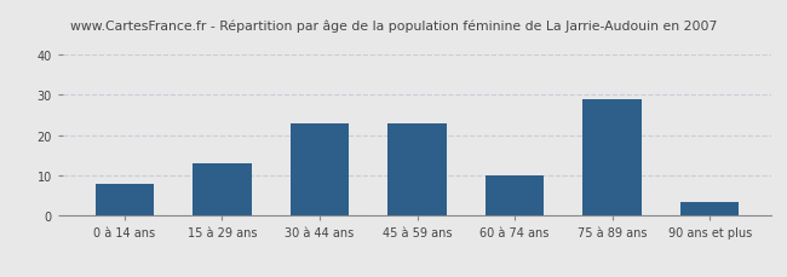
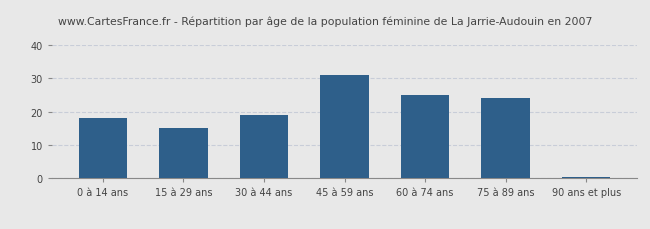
0 à 14 ans: 8.0 -> 18.0
15 à 29 ans: 13.0 -> 15.0
30 à 44 ans: 23.0 -> 19.0
45 à 59 ans: 23.0 -> 31.0
60 à 74 ans: 10.0 -> 25.0
75 à 89 ans: 29.0 -> 24.0
90 ans et plus: 3.5 -> 0.5
